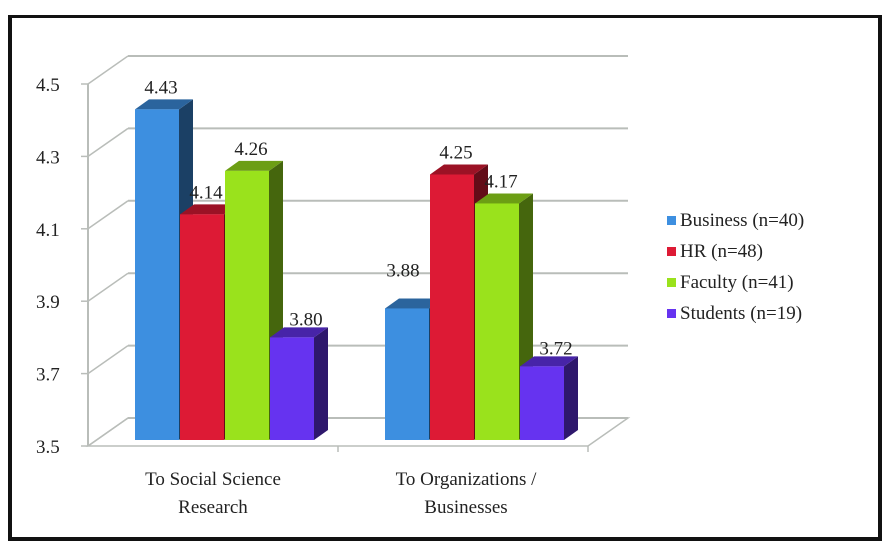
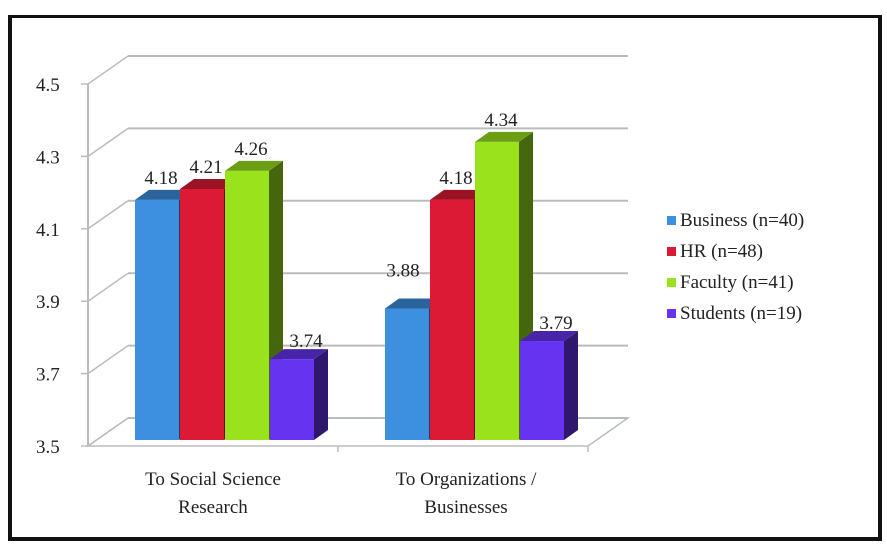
Business (n=40)/To Social Science Research: 4.43 -> 4.18
HR (n=48)/To Social Science Research: 4.14 -> 4.21
Students (n=19)/To Social Science Research: 3.80 -> 3.74
HR (n=48)/To Organizations / Businesses: 4.25 -> 4.18
Faculty (n=41)/To Organizations / Businesses: 4.17 -> 4.34
Students (n=19)/To Organizations / Businesses: 3.72 -> 3.79
